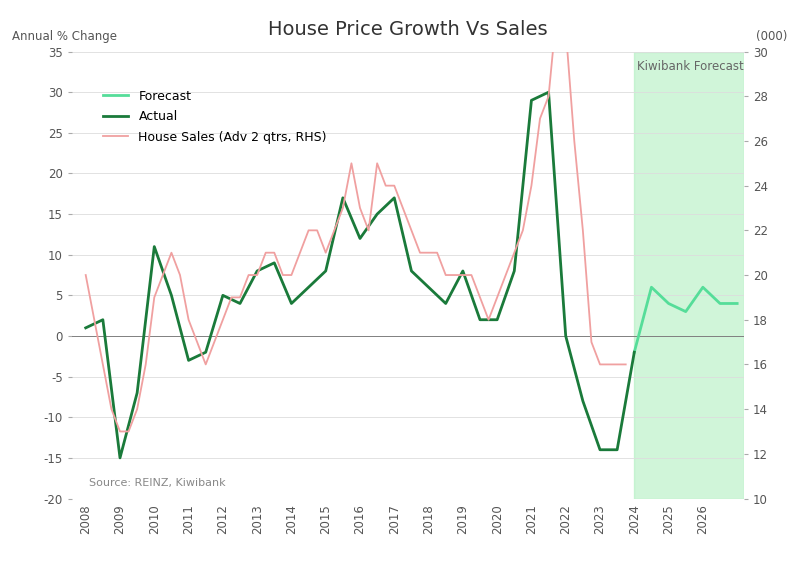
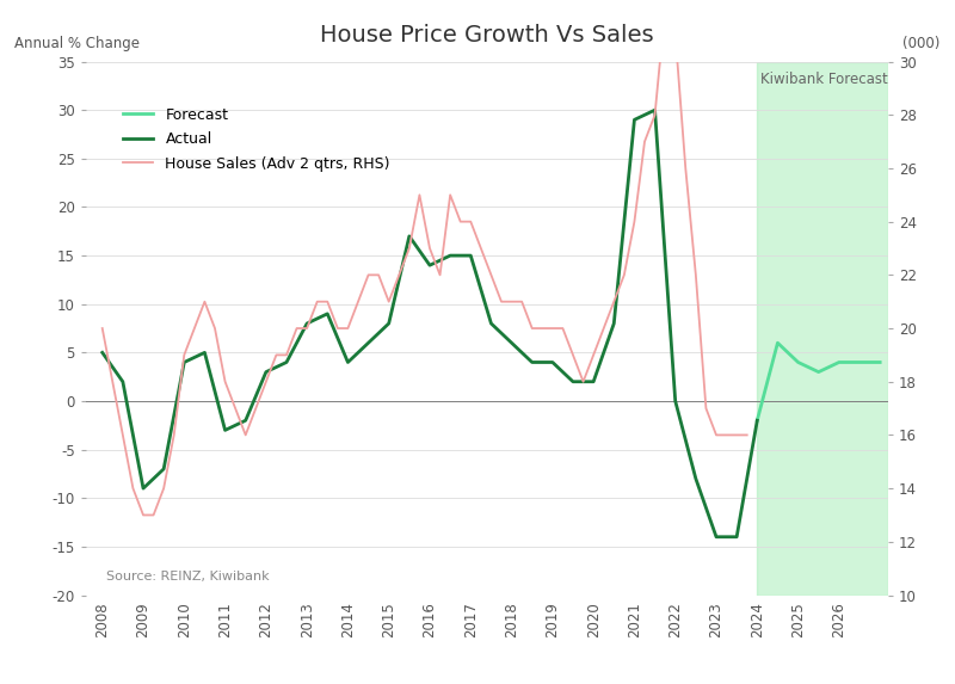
Actual/2008: 1 -> 5
Actual/2009: -15 -> -9
Actual/2010: 11 -> 4
Actual/2012: 5 -> 3
Actual/2016: 12 -> 14
Actual/2017: 17 -> 15
Actual/2019: 8 -> 4
Forecast/2026: 6 -> 4
